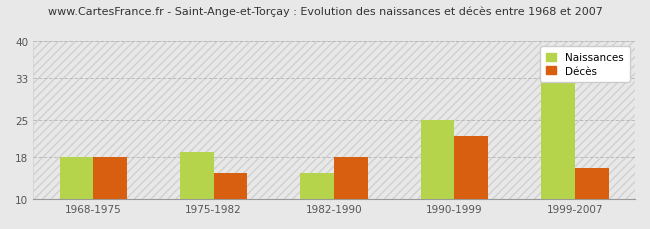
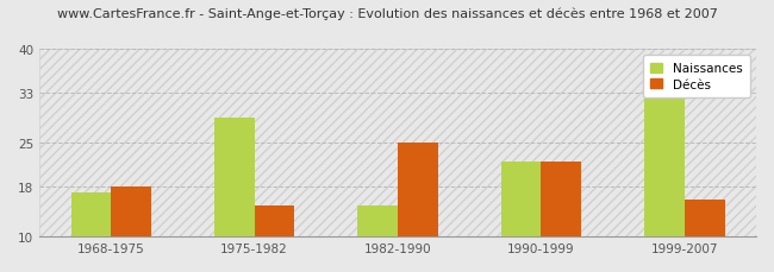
Naissances/1968-1975: 18 -> 17
Naissances/1975-1982: 19 -> 29
Décès/1982-1990: 18 -> 25
Naissances/1990-1999: 25 -> 22
